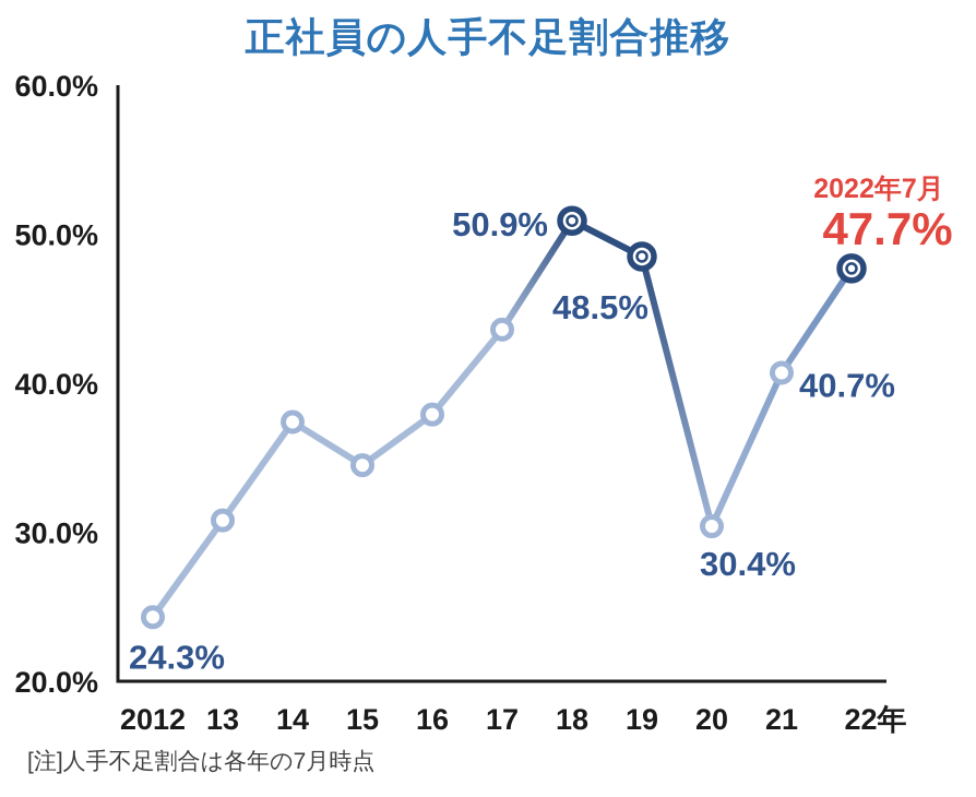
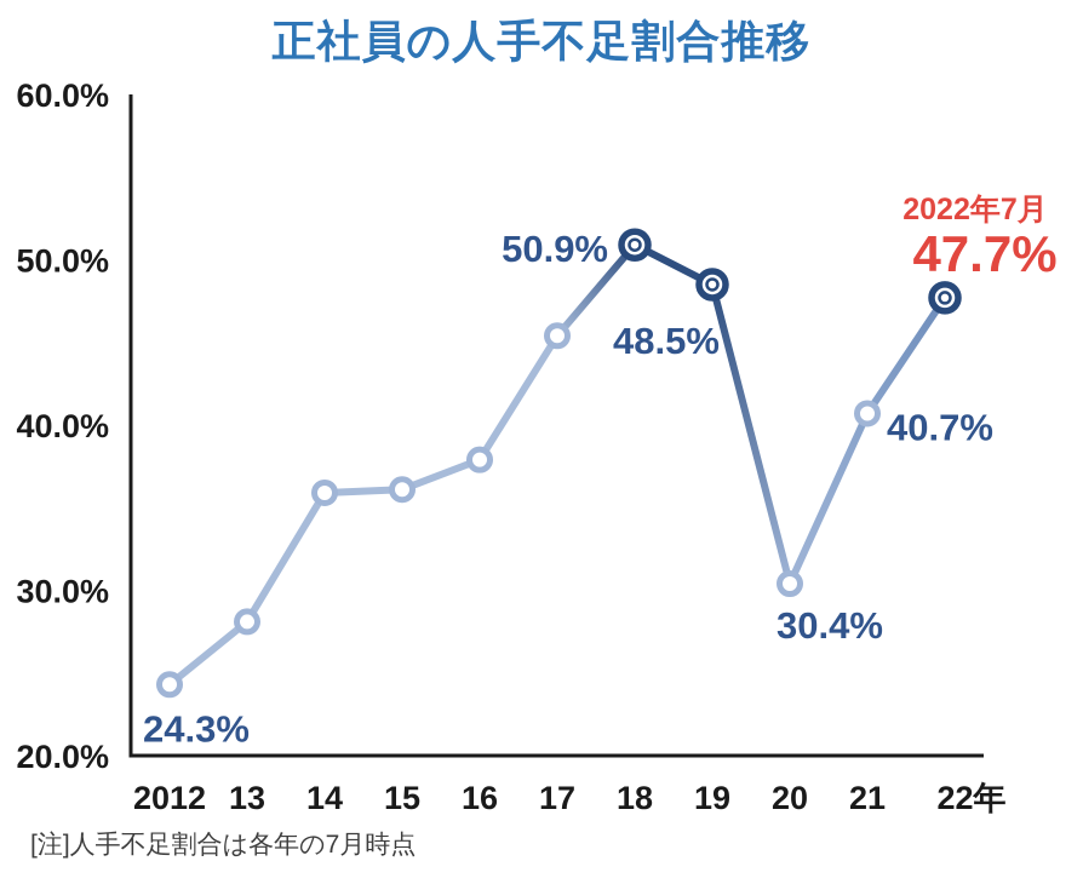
13: 30.8% -> 28.1%
14: 37.4% -> 35.9%
15: 34.5% -> 36.1%
17: 43.6% -> 45.4%
